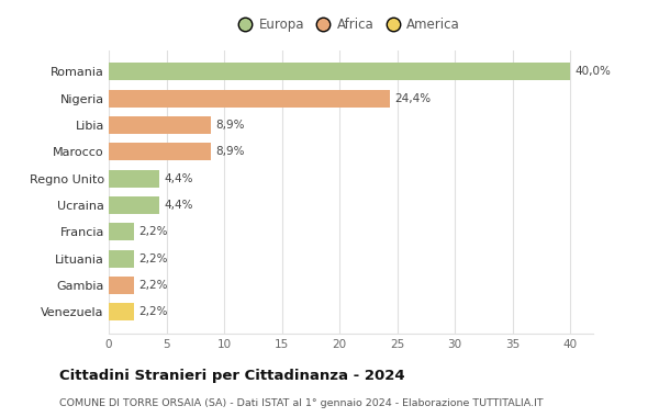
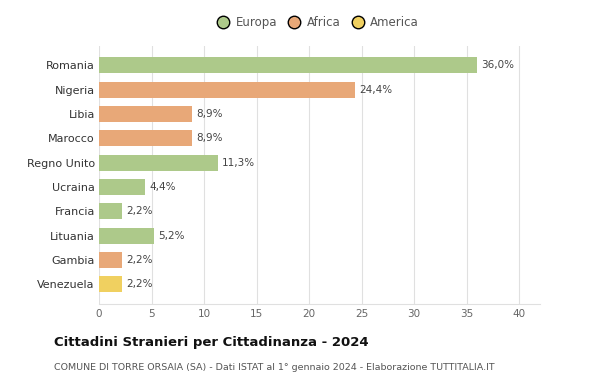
Romania: 40,0% -> 36,0%
Regno Unito: 4,4% -> 11,3%
Lituania: 2,2% -> 5,2%
